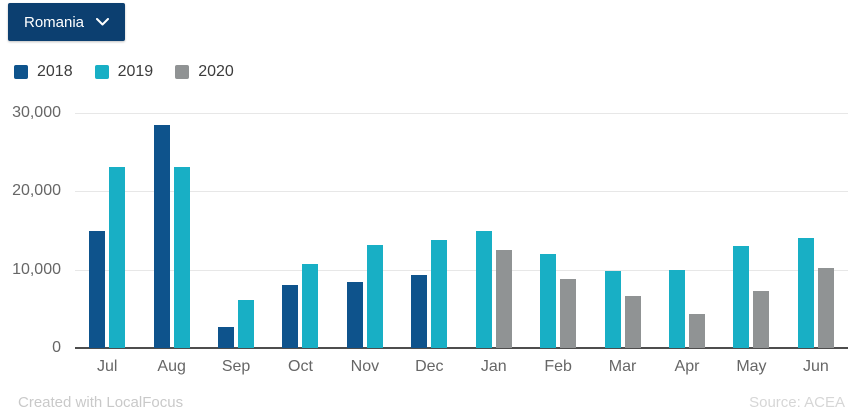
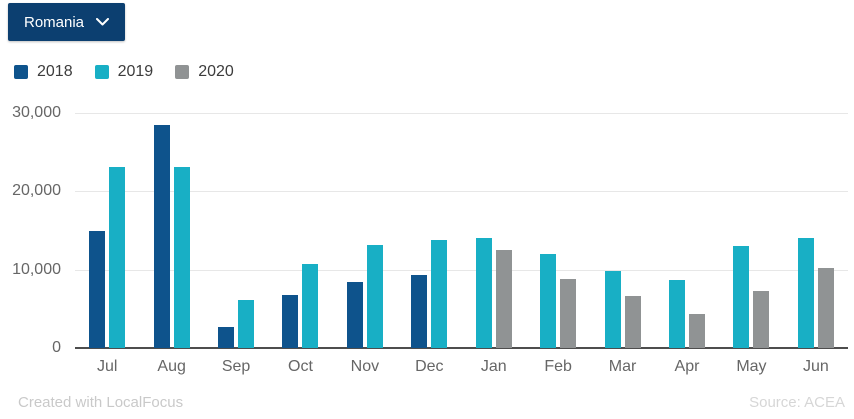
2018/Oct: 8000 -> 7000
2019/Jan: 15000 -> 14000
2019/Apr: 10000 -> 9000
